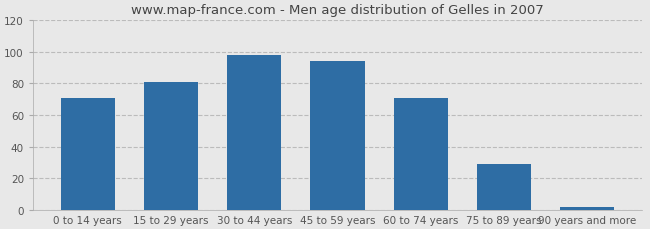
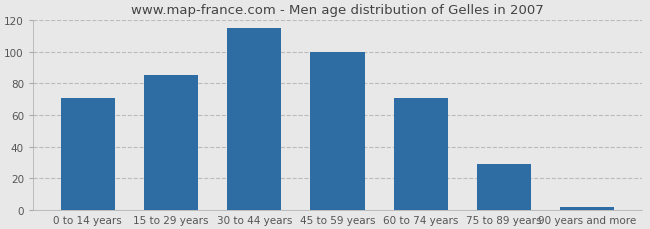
15 to 29 years: 81 -> 85
30 to 44 years: 98 -> 115
45 to 59 years: 94 -> 100
